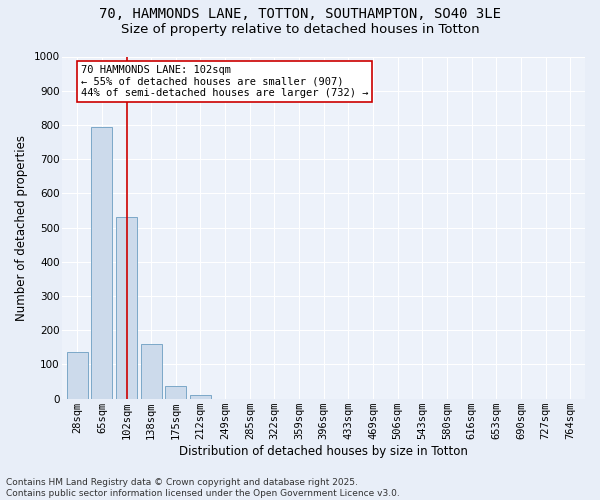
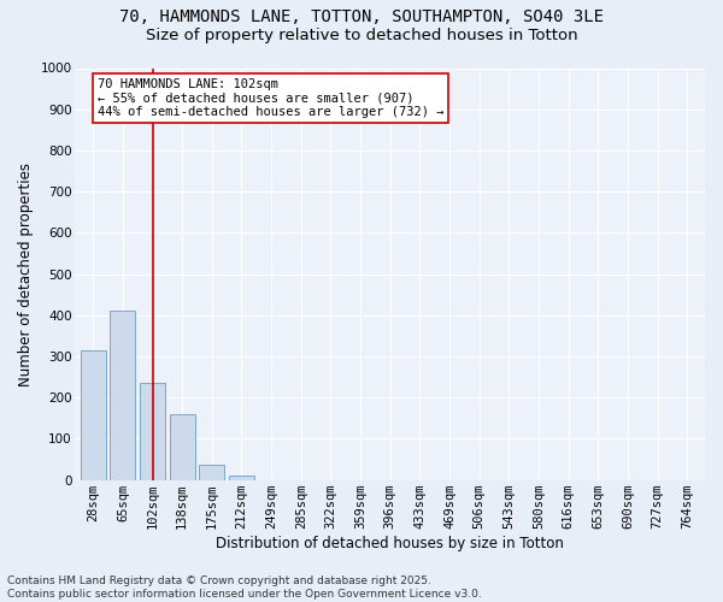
28sqm: 135 -> 315
65sqm: 795 -> 410
102sqm: 530 -> 235
